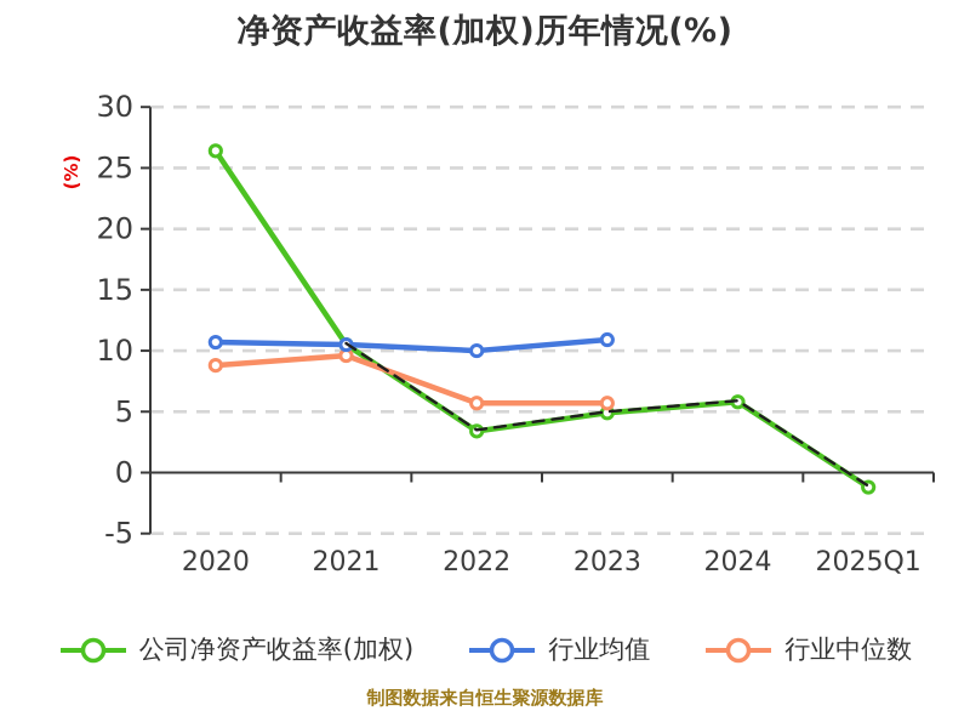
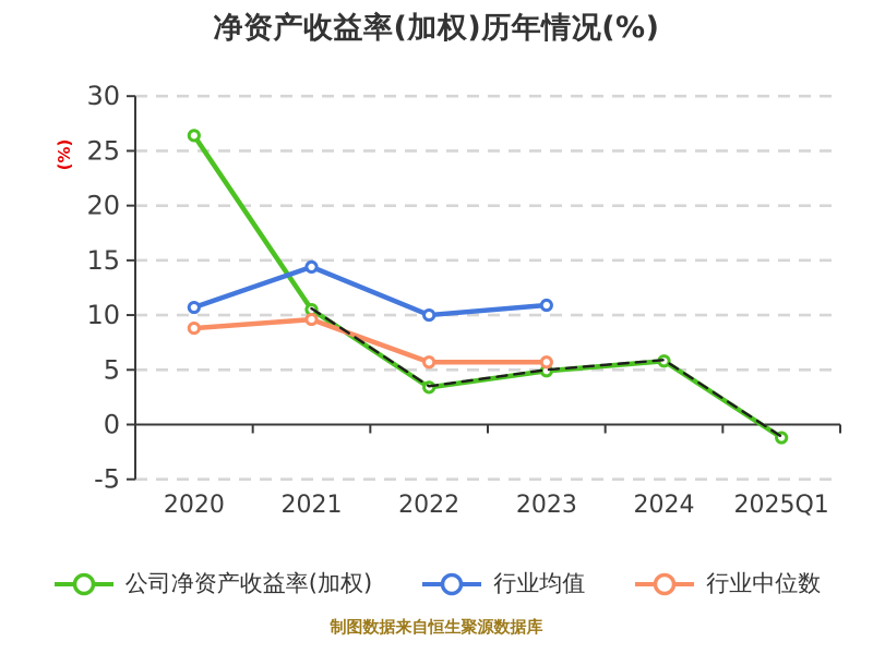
行业均值/2021: 10.5 -> 14.4
